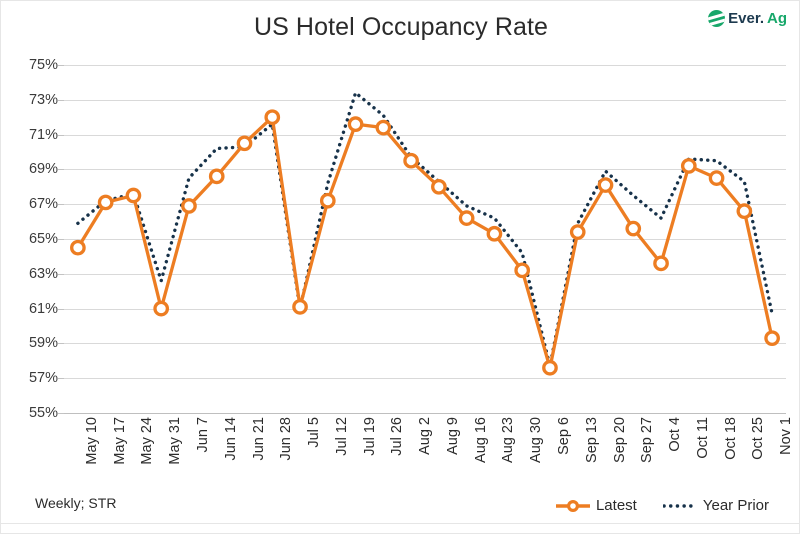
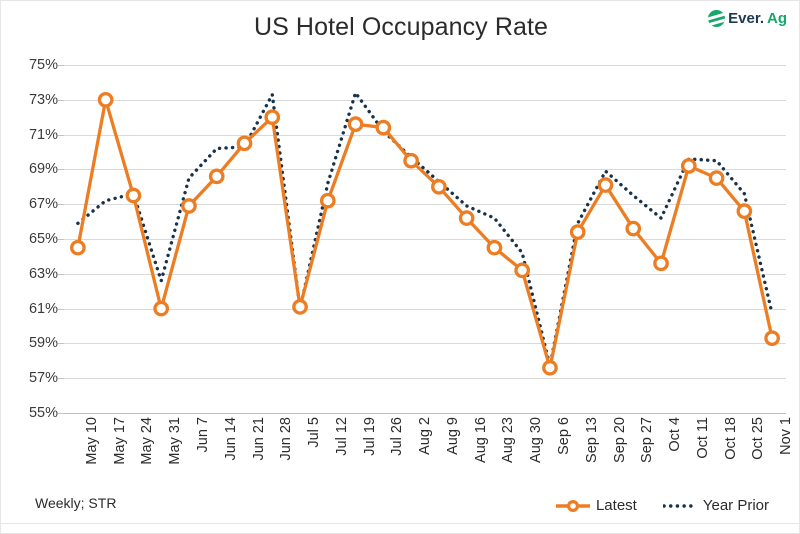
Latest/May 17: 67.1% -> 73.0%
Year Prior/Jun 28: 71.6% -> 73.3%
Year Prior/Jul 26: 72.1% -> 71.2%
Latest/Aug 23: 65.3% -> 64.5%
Year Prior/Oct 25: 68.3% -> 67.6%
